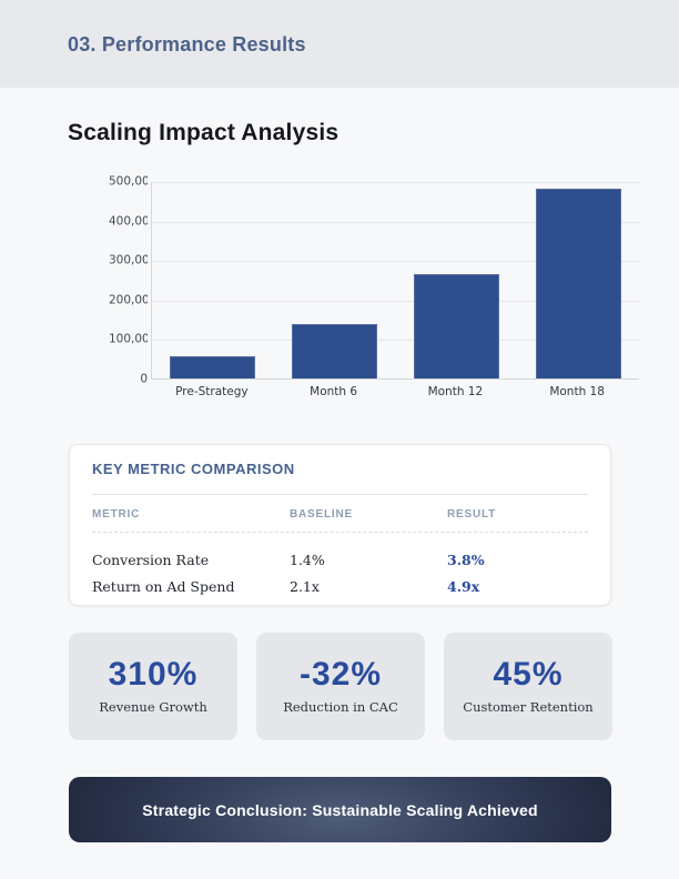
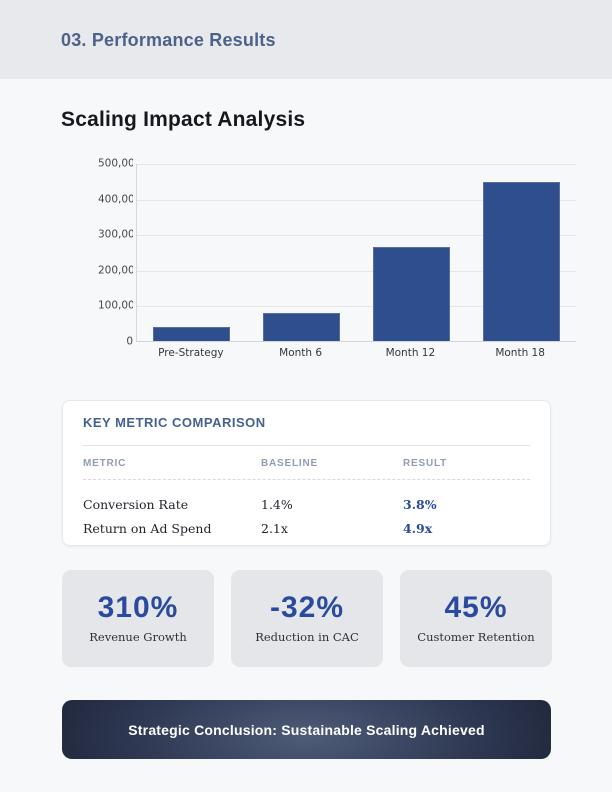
Pre-Strategy: 60000 -> 40000
Month 6: 140000 -> 80000
Month 18: 480000 -> 450000
